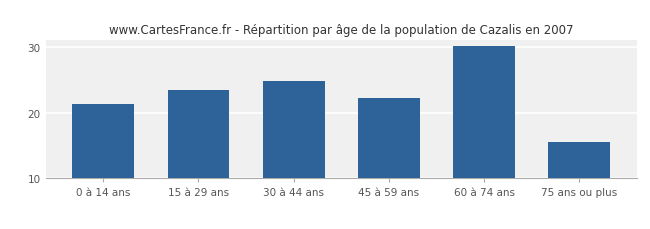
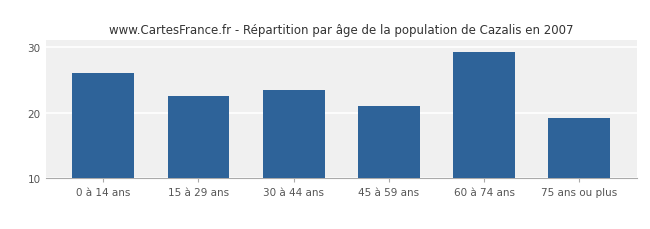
0 à 14 ans: 21.3 -> 26.0
15 à 29 ans: 23.5 -> 22.6
30 à 44 ans: 24.8 -> 23.4
45 à 59 ans: 22.3 -> 21.0
60 à 74 ans: 30.2 -> 29.2
75 ans ou plus: 15.5 -> 19.2
